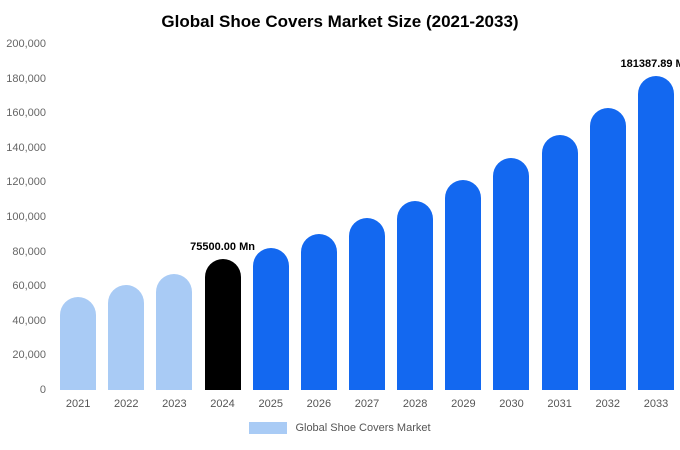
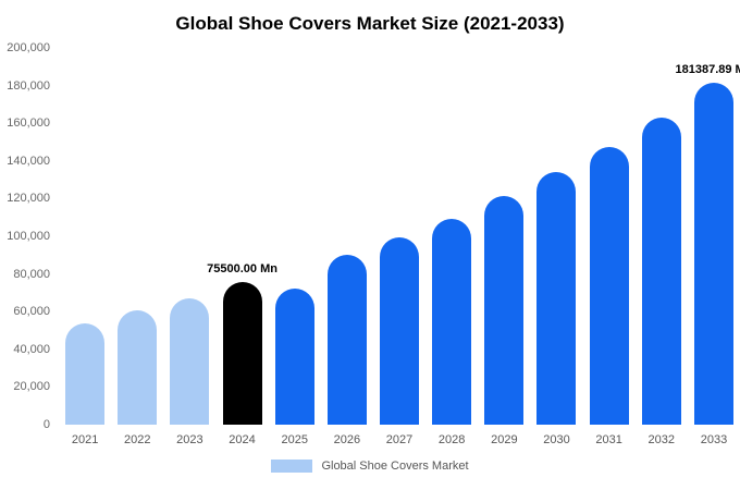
2025: 82000 -> 72000
